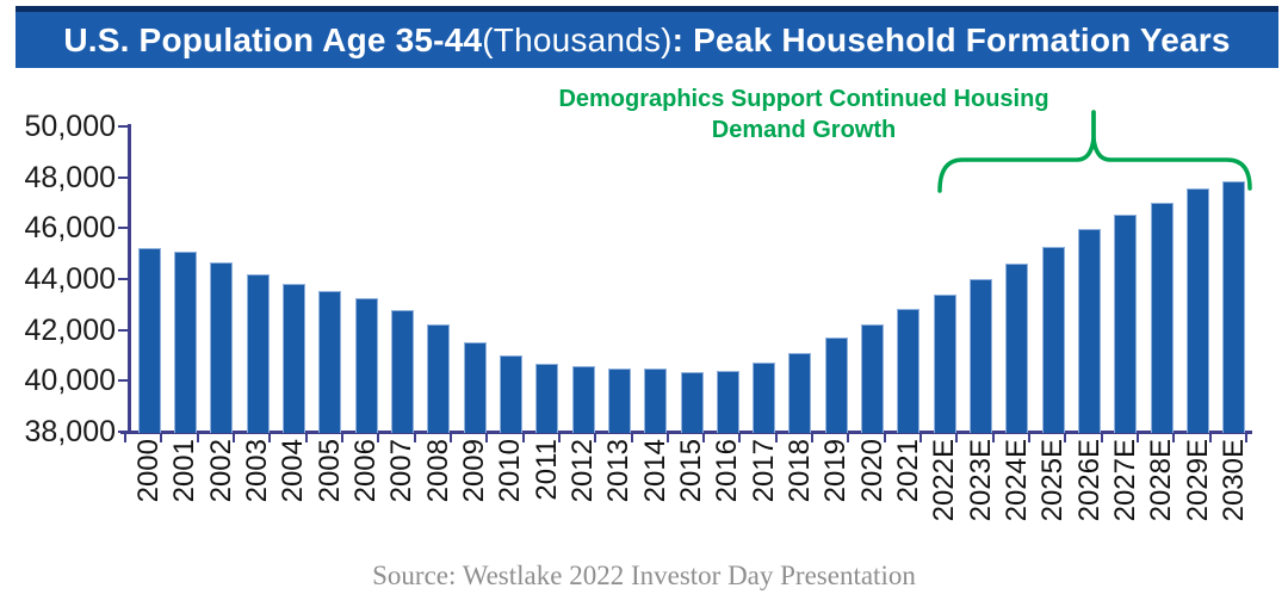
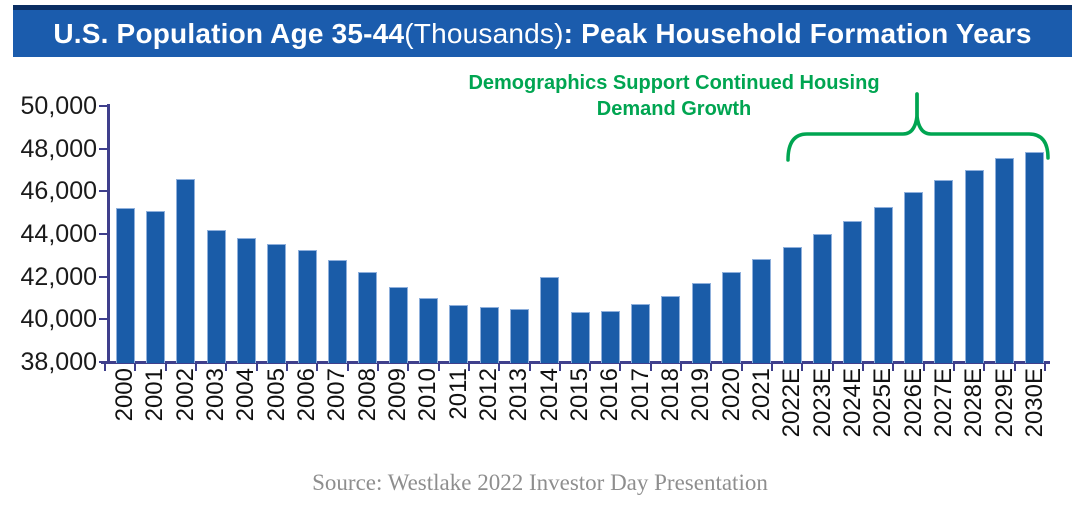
2002: 44600 -> 46600
2014: 40500 -> 42000
